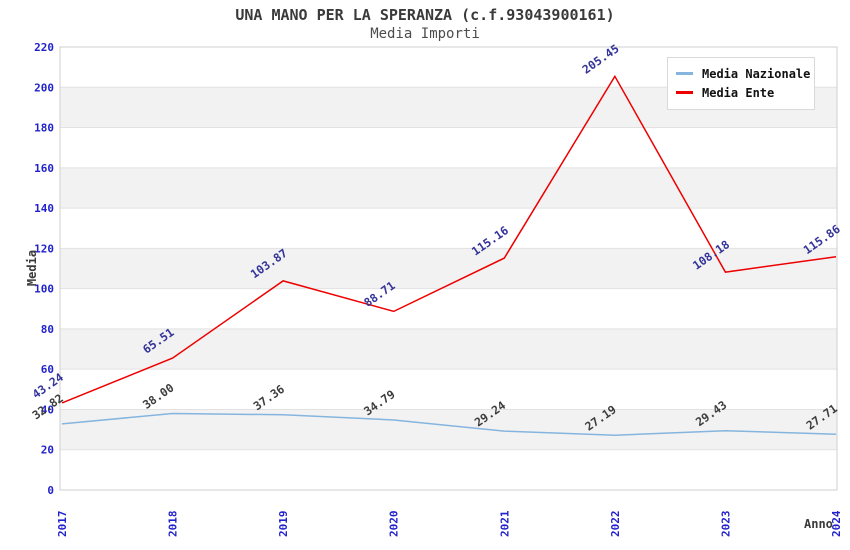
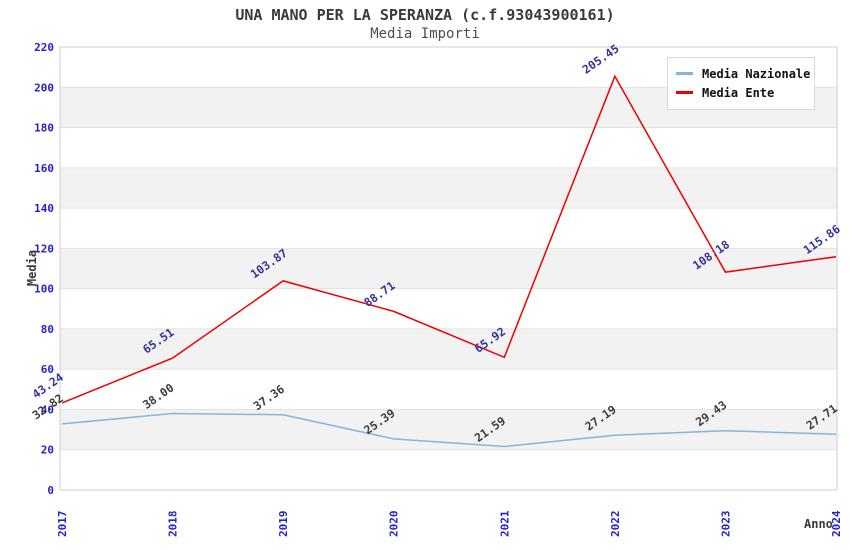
Media Nazionale/2020: 34.79 -> 25.39
Media Nazionale/2021: 29.24 -> 21.59
Media Ente/2021: 115.16 -> 65.92
